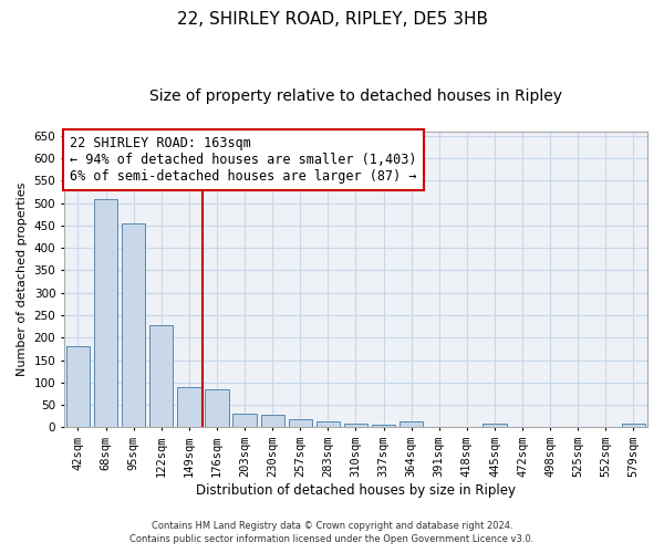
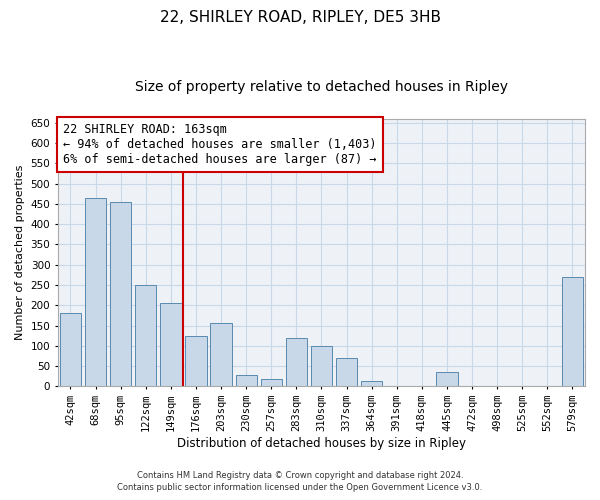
68sqm: 510 -> 465
122sqm: 228 -> 250
149sqm: 90 -> 205
176sqm: 85 -> 125
203sqm: 30 -> 155
283sqm: 12 -> 120
310sqm: 7 -> 100
337sqm: 5 -> 70
445sqm: 7 -> 35
579sqm: 7 -> 270
